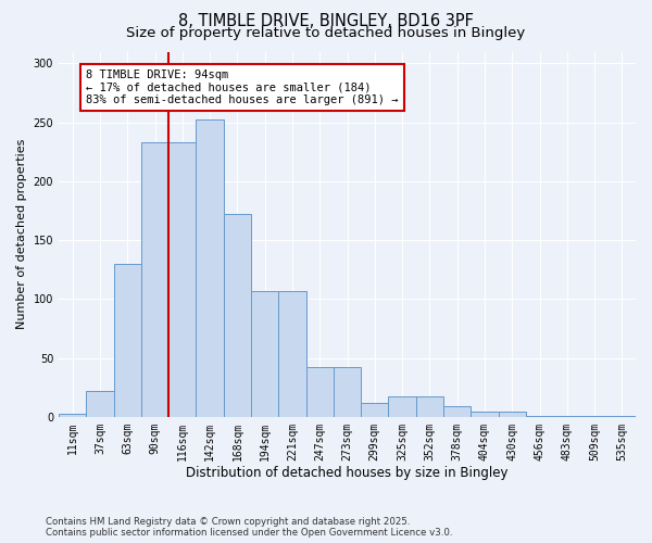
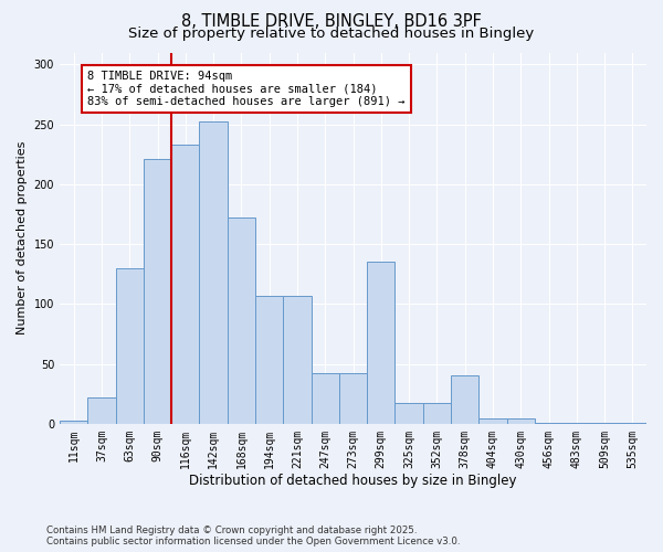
90sqm: 233 -> 221
299sqm: 12 -> 135
378sqm: 9 -> 40
